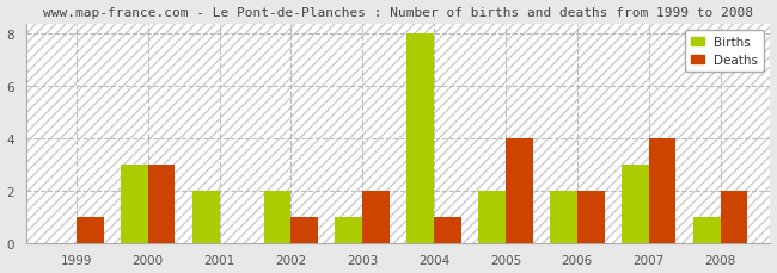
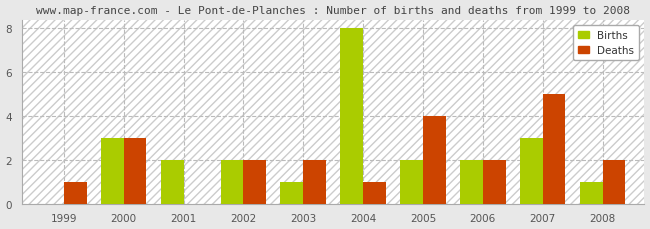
Deaths/2002: 1 -> 2
Deaths/2007: 4 -> 5
